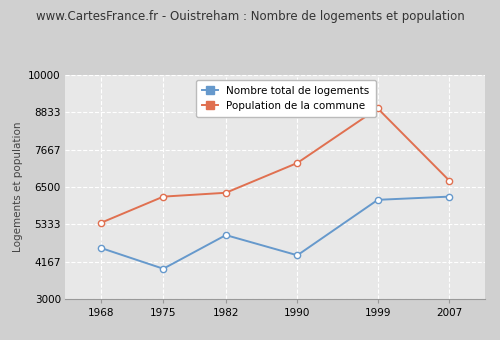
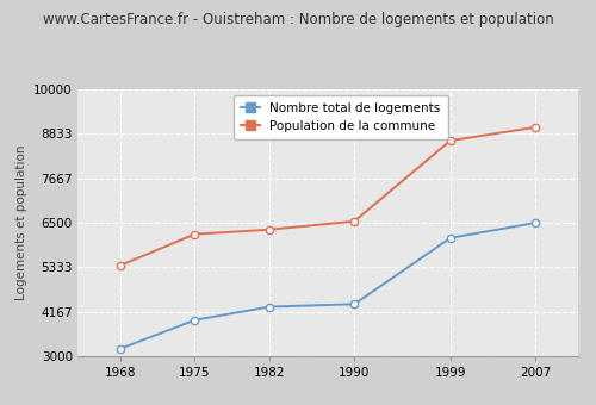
Nombre total de logements/1968: 4600 -> 3200
Nombre total de logements/1982: 5000 -> 4300
Population de la commune/1990: 7250 -> 6540
Population de la commune/1999: 8950 -> 8650
Nombre total de logements/2007: 6200 -> 6500
Population de la commune/2007: 6700 -> 9000
